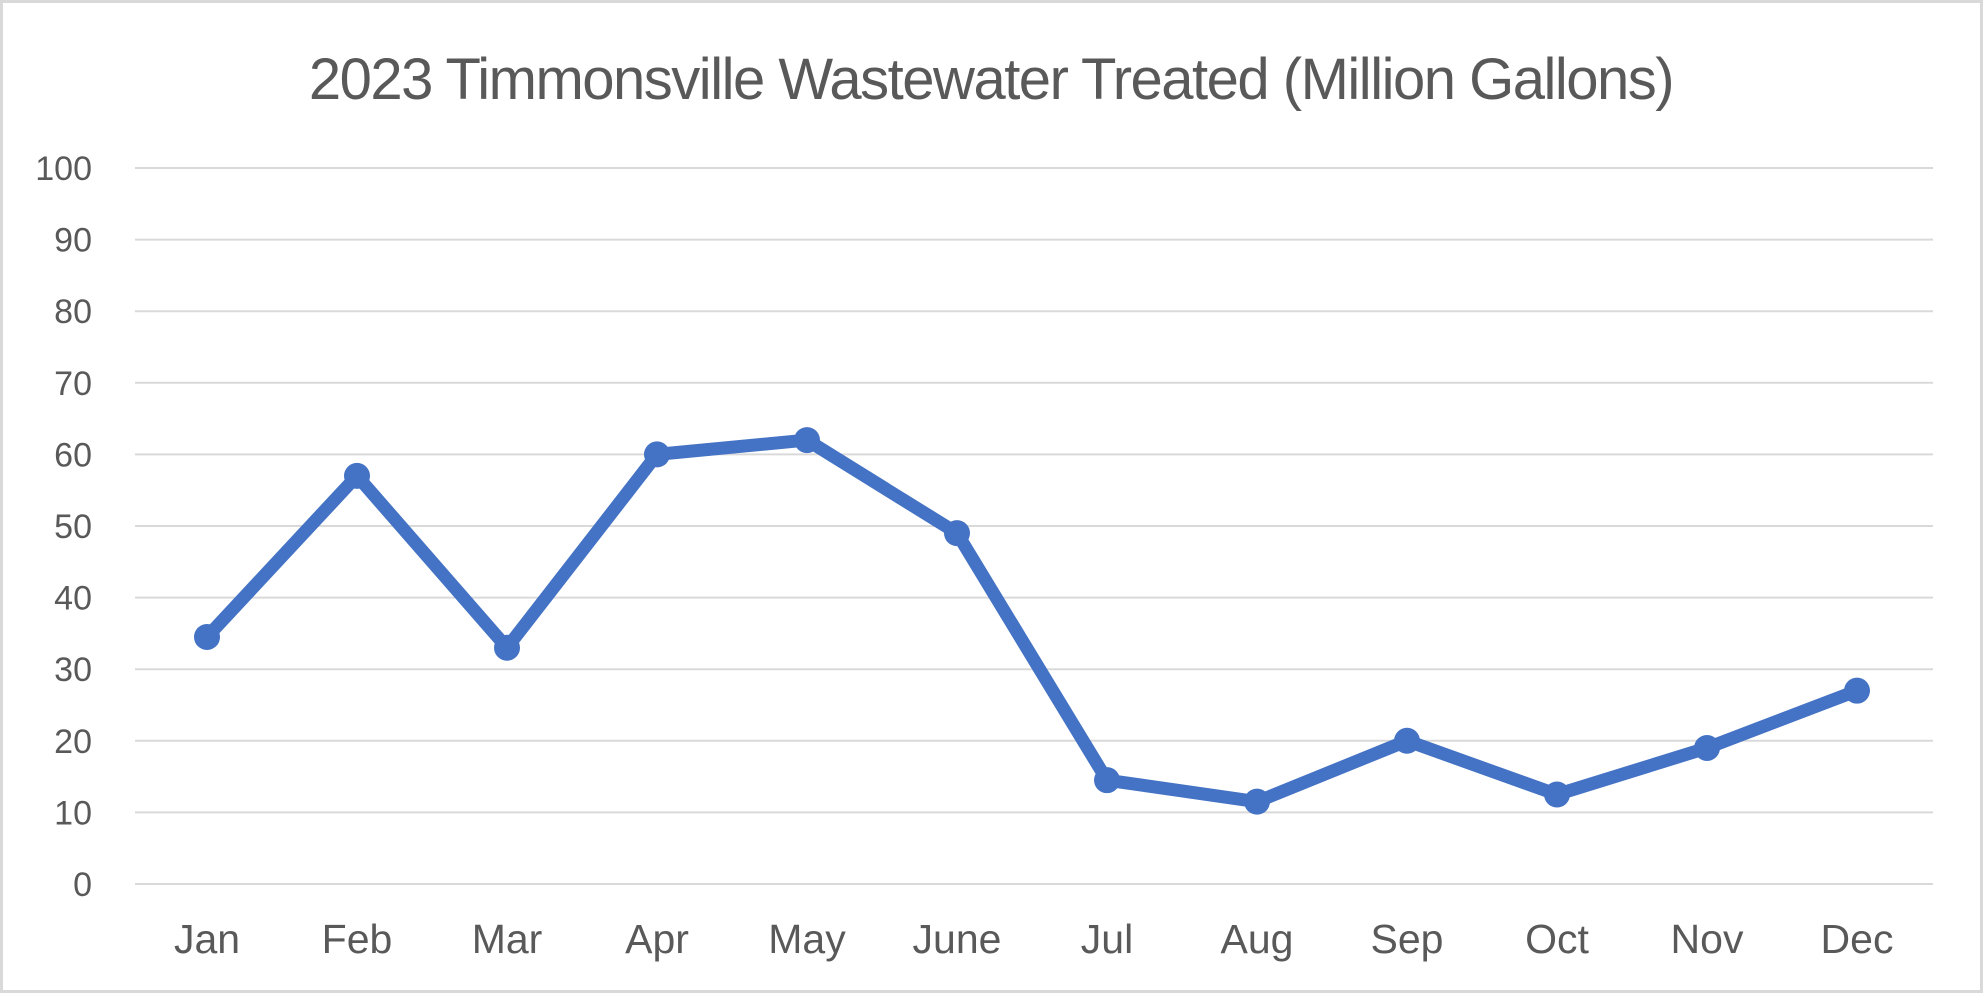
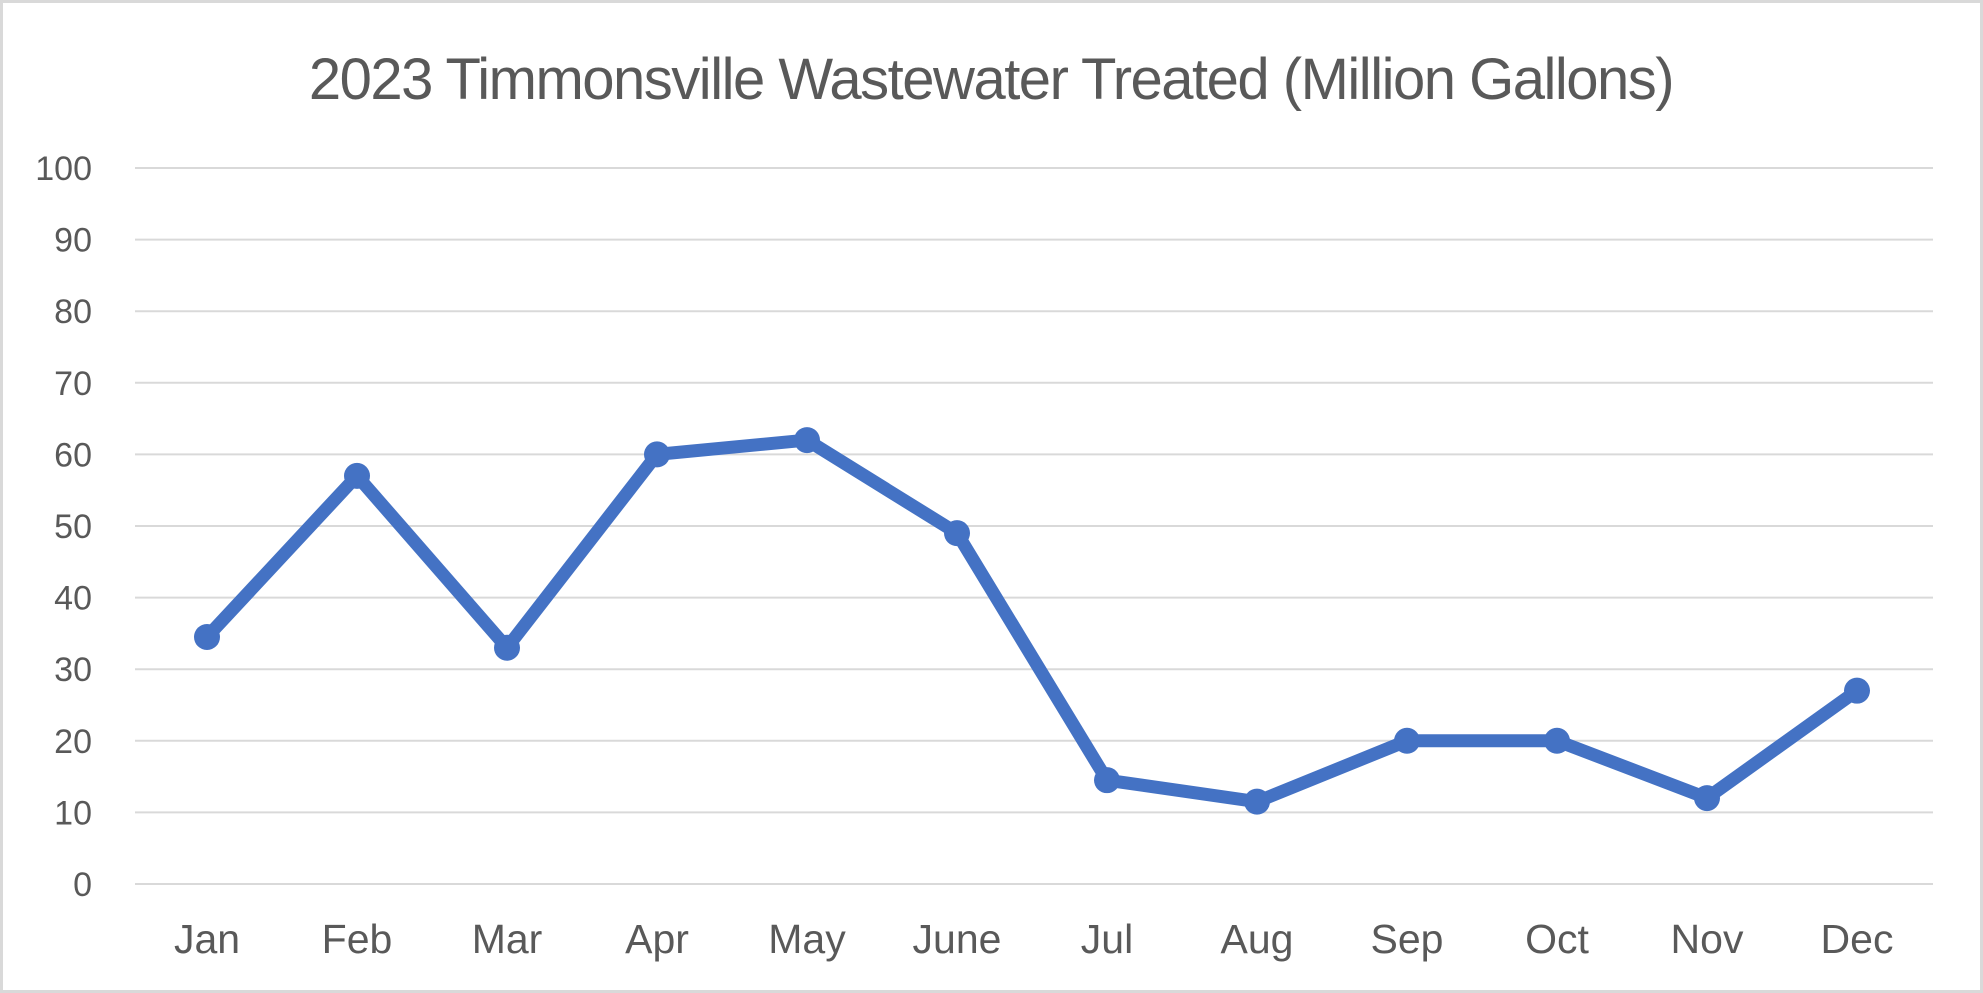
Oct: 12 -> 20
Nov: 19 -> 12
